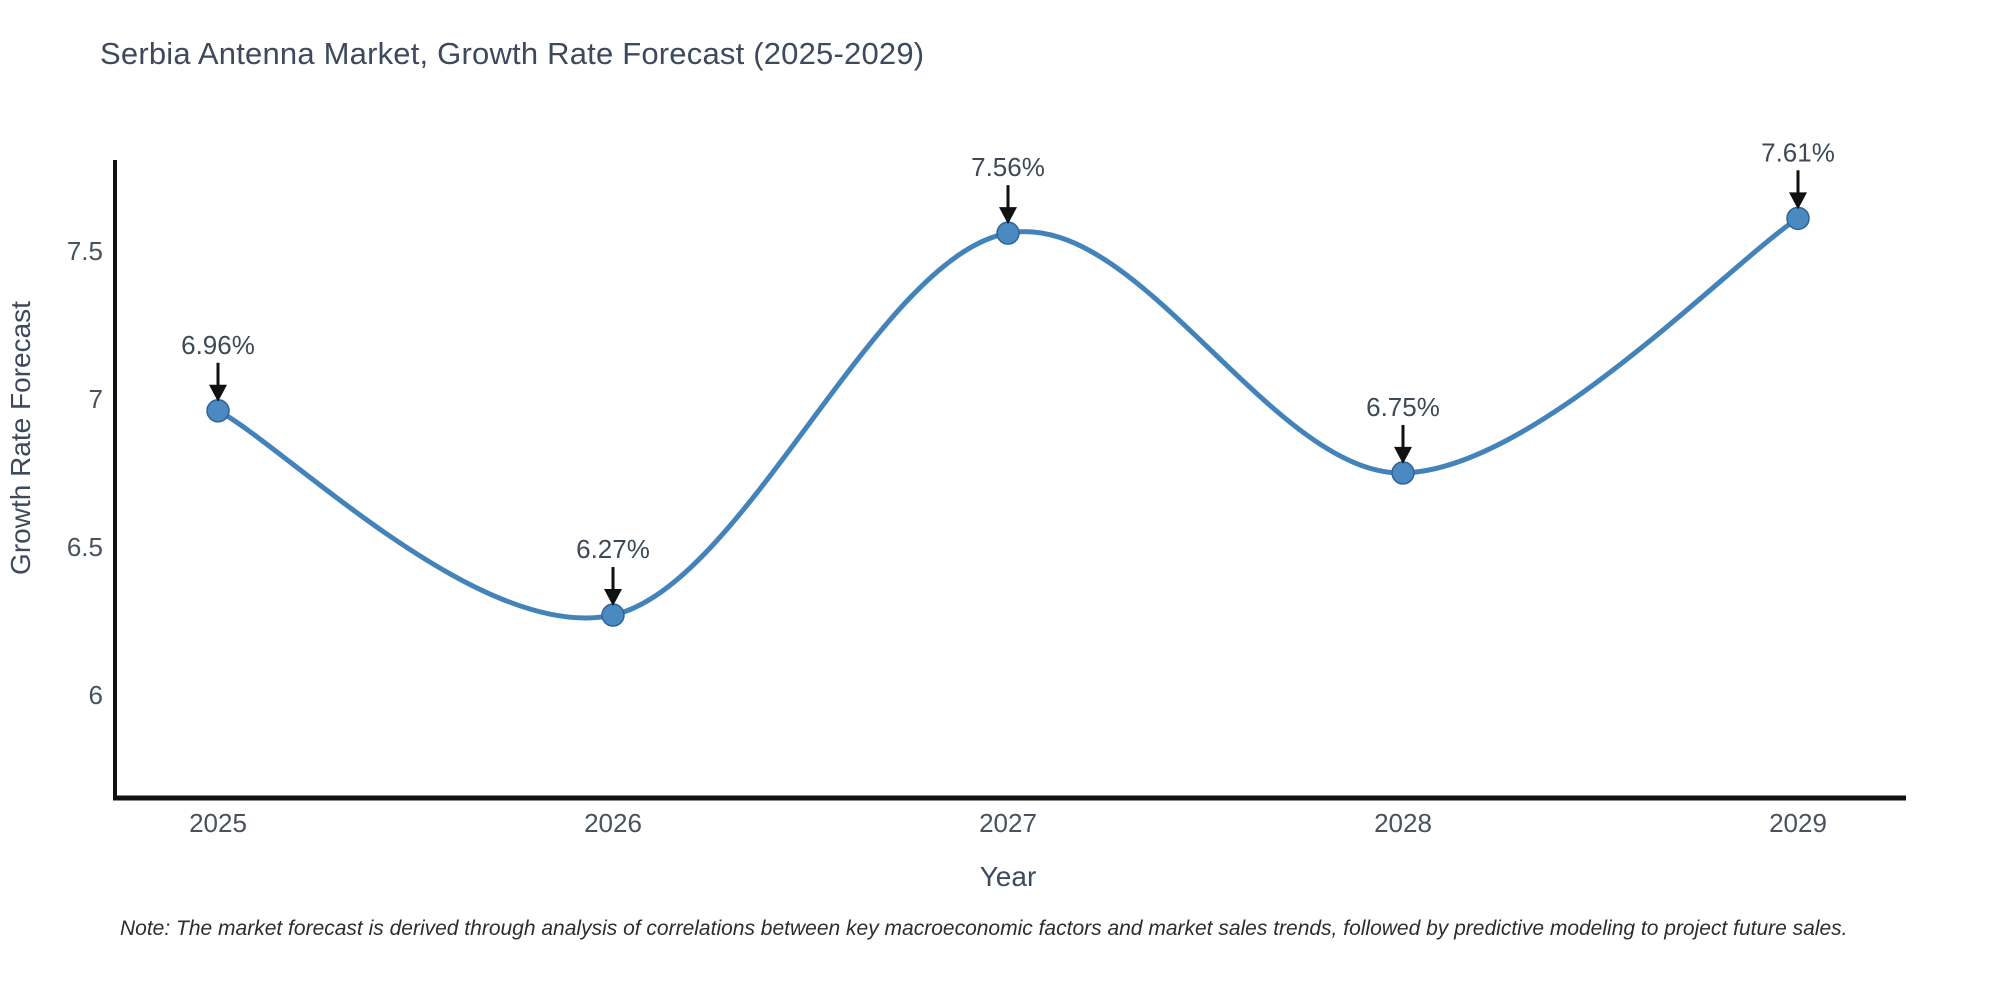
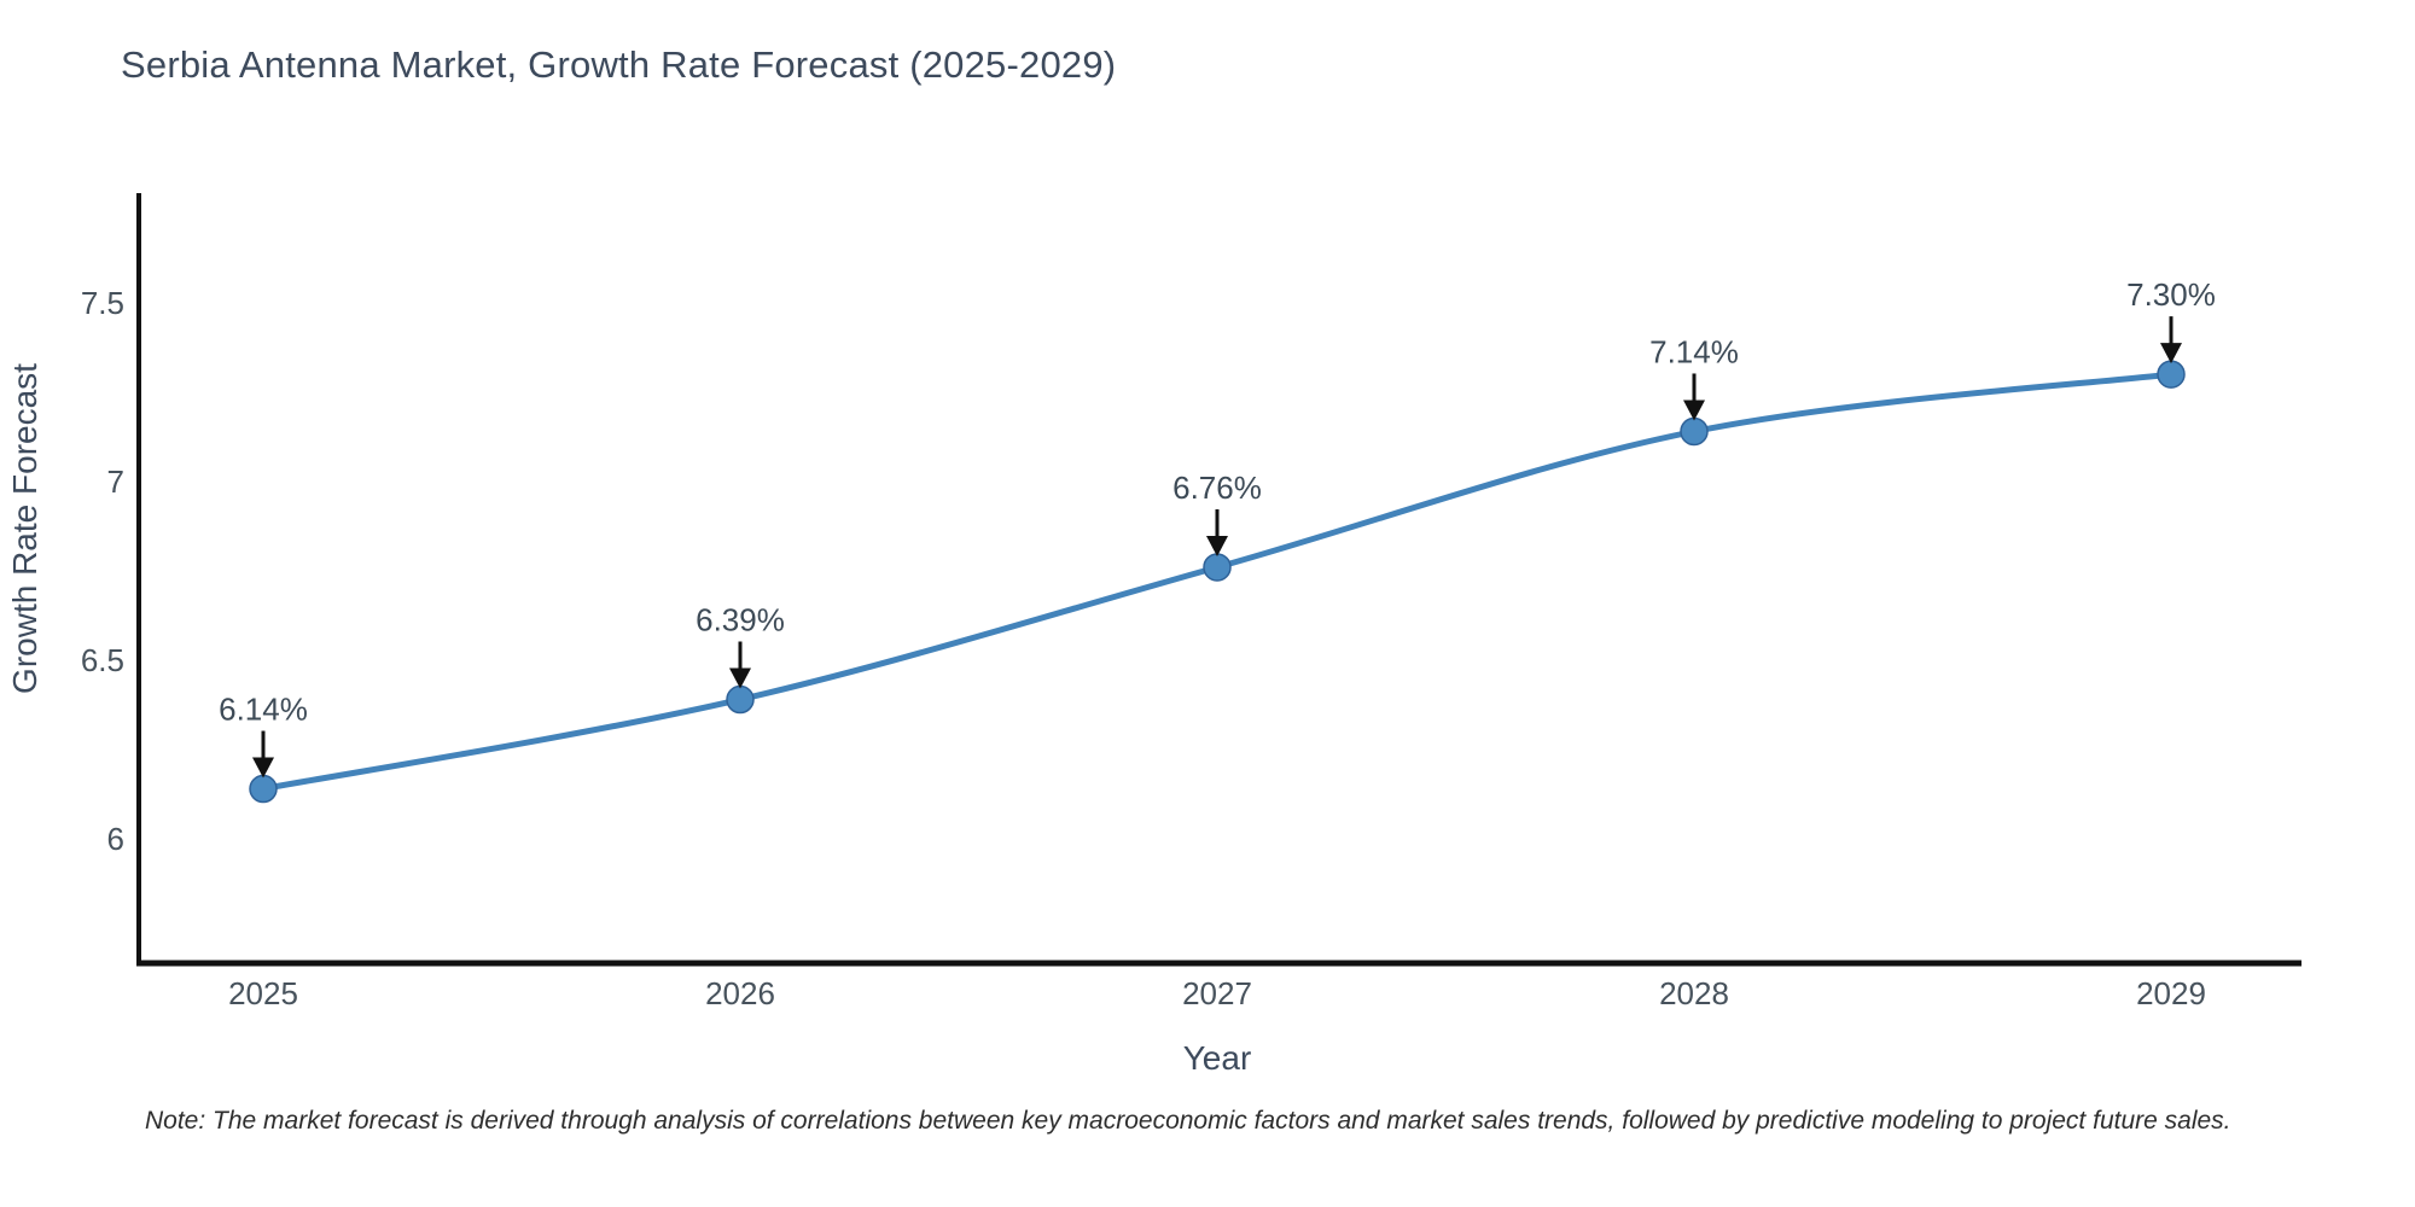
2025: 6.96% -> 6.14%
2026: 6.27% -> 6.39%
2027: 7.56% -> 6.76%
2028: 6.75% -> 7.14%
2029: 7.61% -> 7.30%
